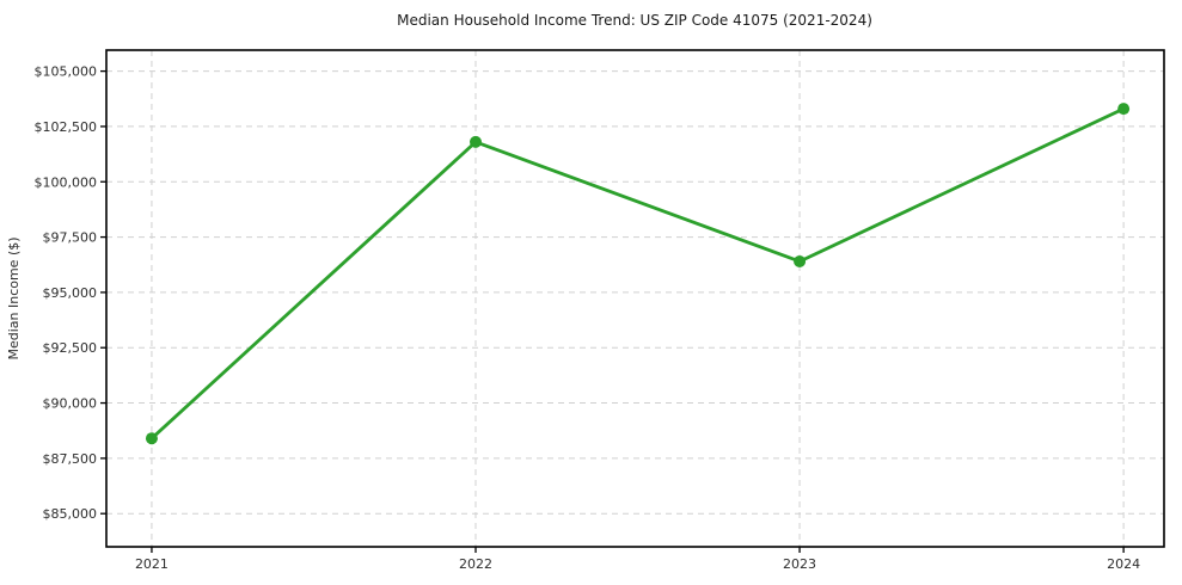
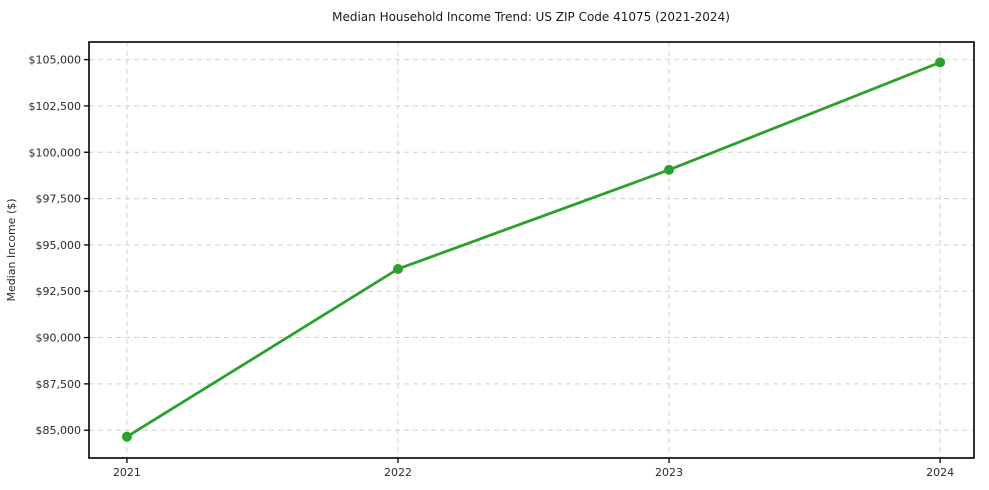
2021: $88400 -> $84600
2022: $101800 -> $93700
2023: $96400 -> $99000
2024: $103300 -> $104800
